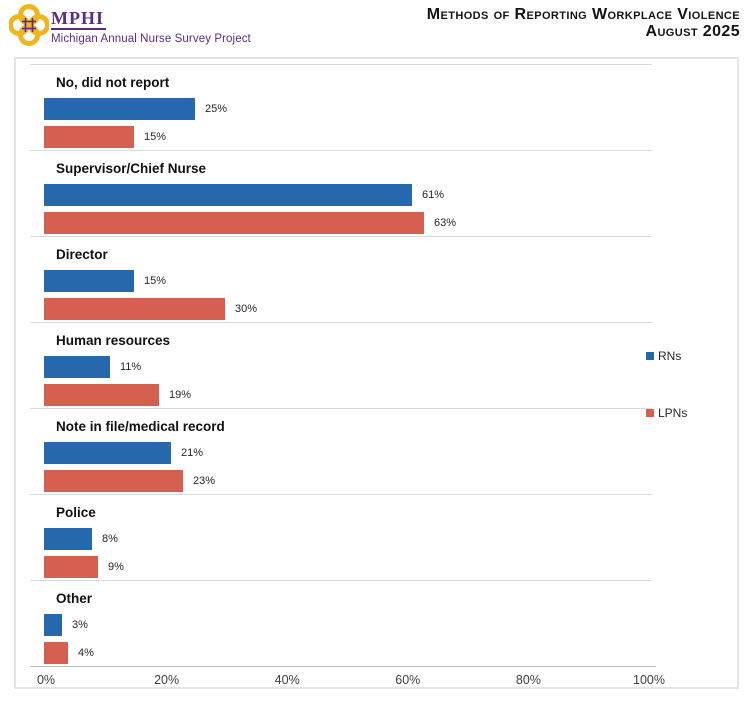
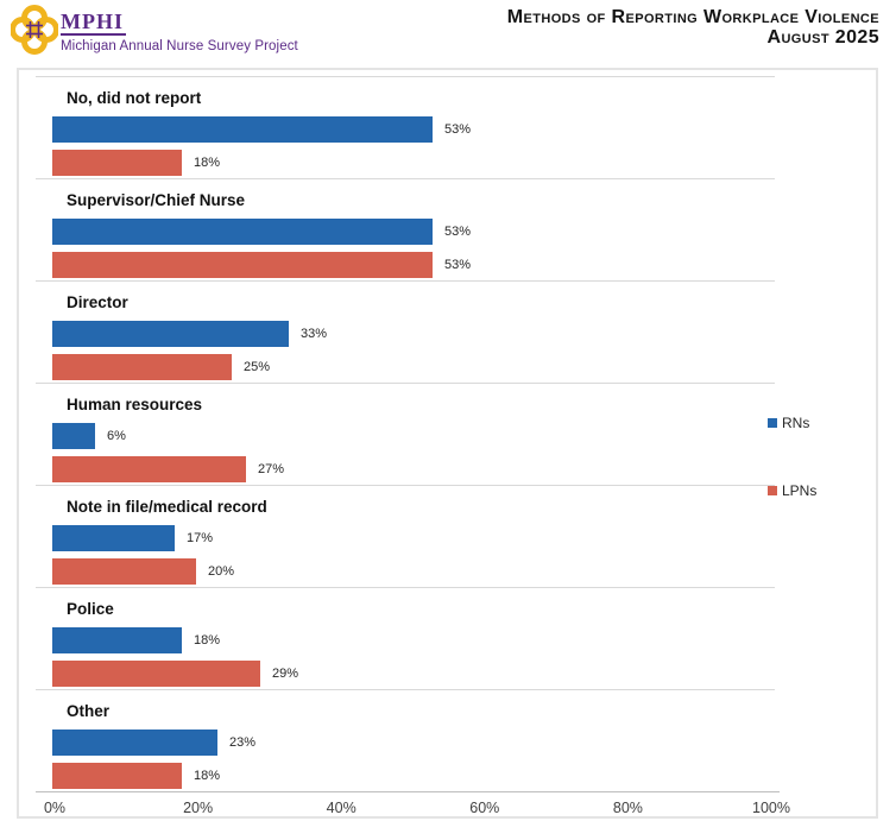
RNs/No, did not report: 25% -> 53%
LPNs/No, did not report: 15% -> 18%
RNs/Supervisor/Chief Nurse: 61% -> 53%
LPNs/Supervisor/Chief Nurse: 63% -> 53%
RNs/Director: 15% -> 33%
LPNs/Director: 30% -> 25%
RNs/Human resources: 11% -> 6%
LPNs/Human resources: 19% -> 27%
RNs/Note in file/medical record: 21% -> 17%
LPNs/Note in file/medical record: 23% -> 20%
RNs/Police: 8% -> 18%
LPNs/Police: 9% -> 29%
RNs/Other: 3% -> 23%
LPNs/Other: 4% -> 18%
